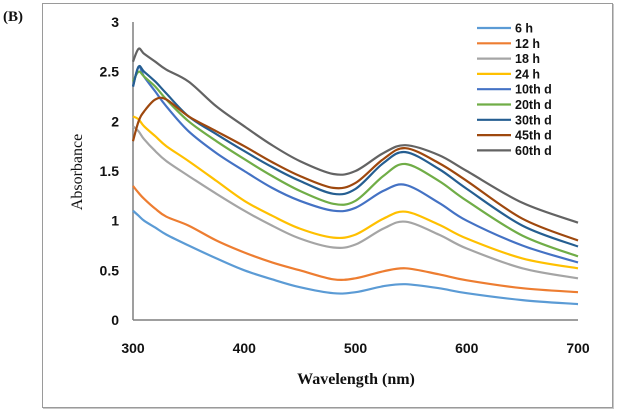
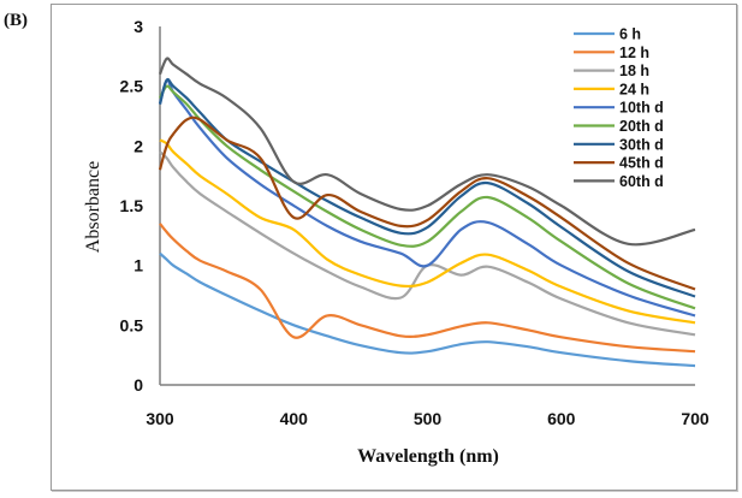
12 h/400: 0.7 -> 0.4
24 h/400: 1.2 -> 1.3
45th d/400: 1.8 -> 1.4
60th d/400: 1.9 -> 1.7
18 h/500: 0.8 -> 1.0
10th d/500: 1.1 -> 1.0
60th d/700: 1.0 -> 1.3
